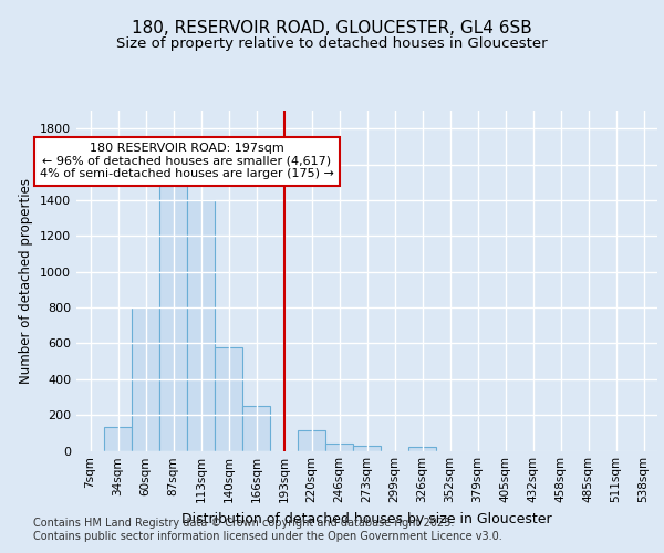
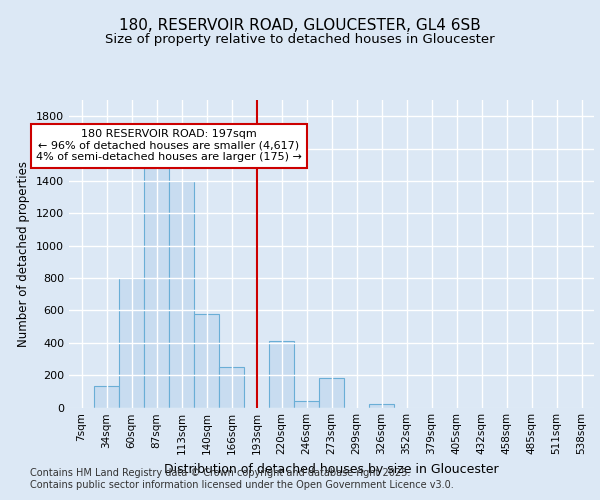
220sqm: 120 -> 410
273sqm: 30 -> 180
